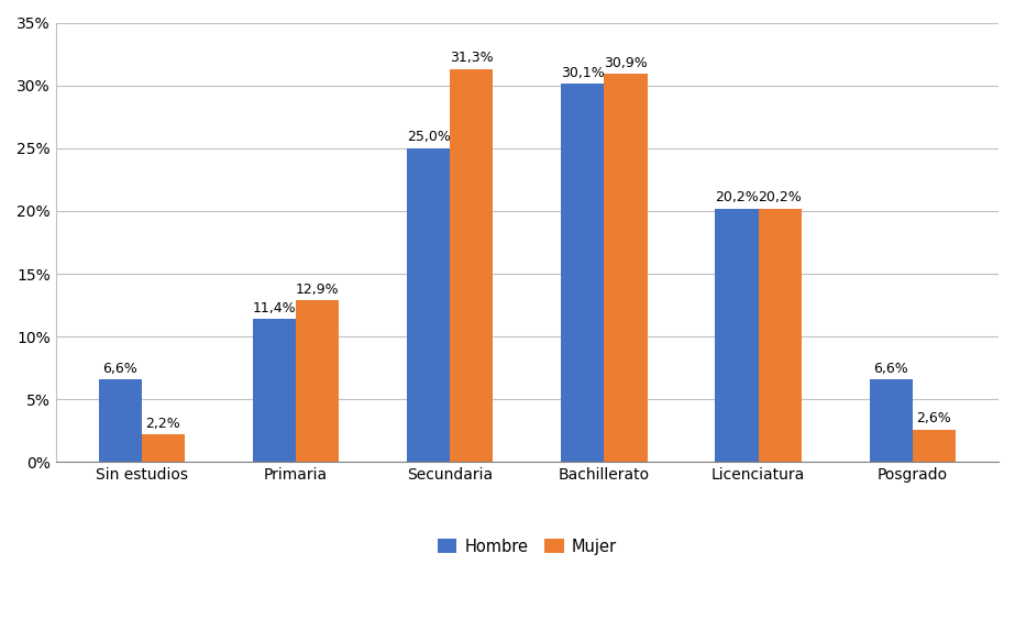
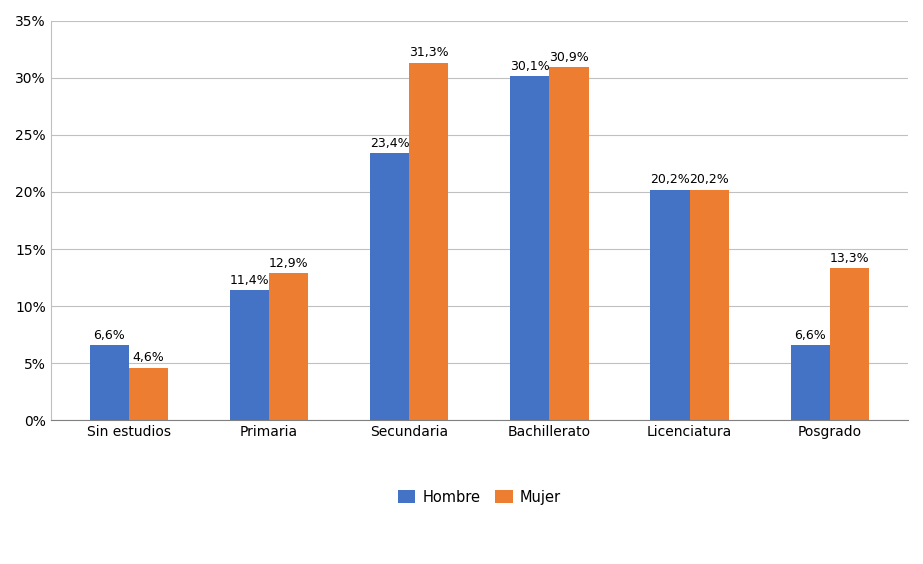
Mujer/Sin estudios: 2,2% -> 4,6%
Hombre/Secundaria: 25,0% -> 23,4%
Mujer/Posgrado: 2,6% -> 13,3%
